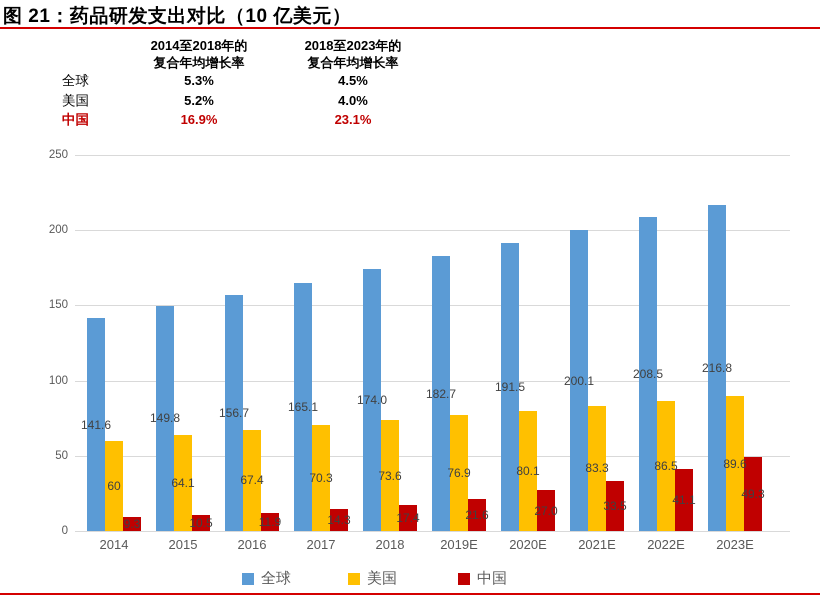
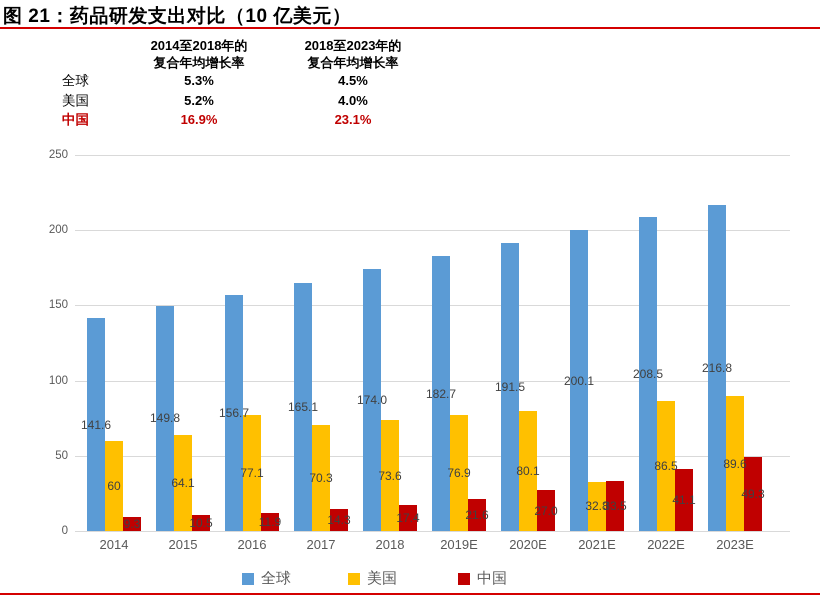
美国/2016: 67.4 -> 77.1
美国/2021E: 83.3 -> 32.8
